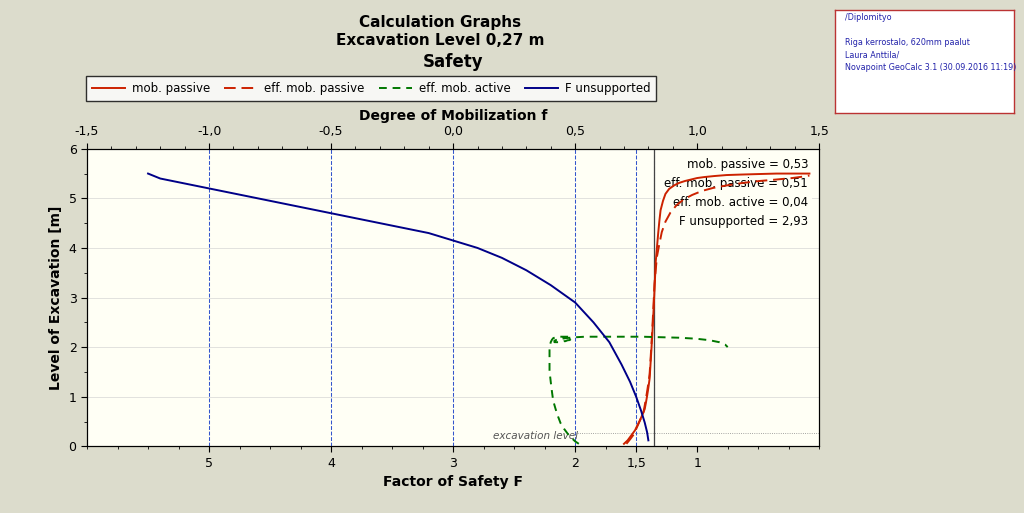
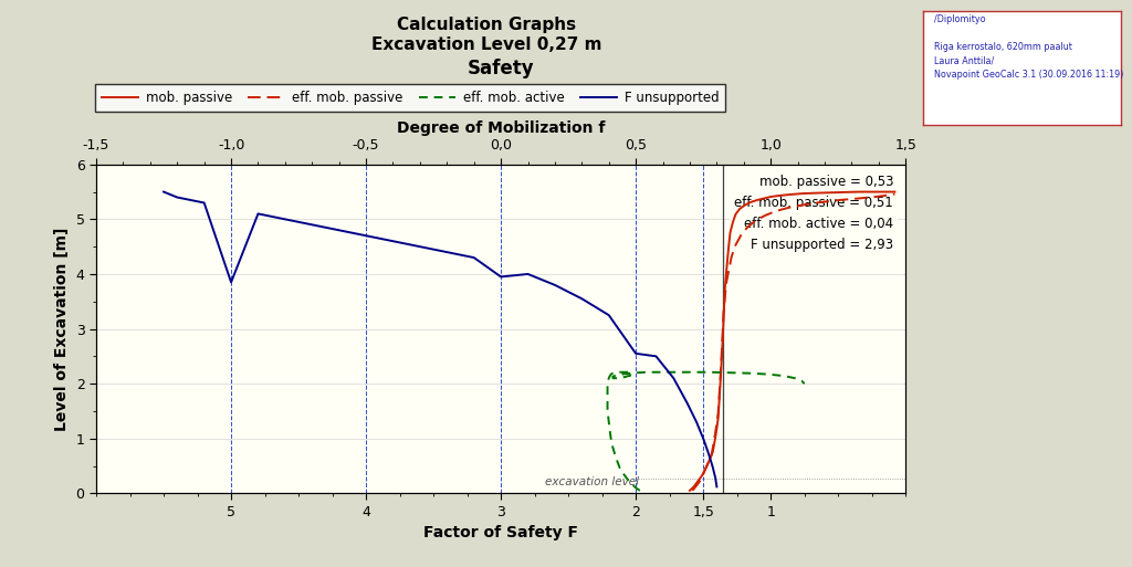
F unsupported/5: 5.20 -> 3.85
F unsupported/3: 4.15 -> 3.95
F unsupported/2: 2.90 -> 2.55
